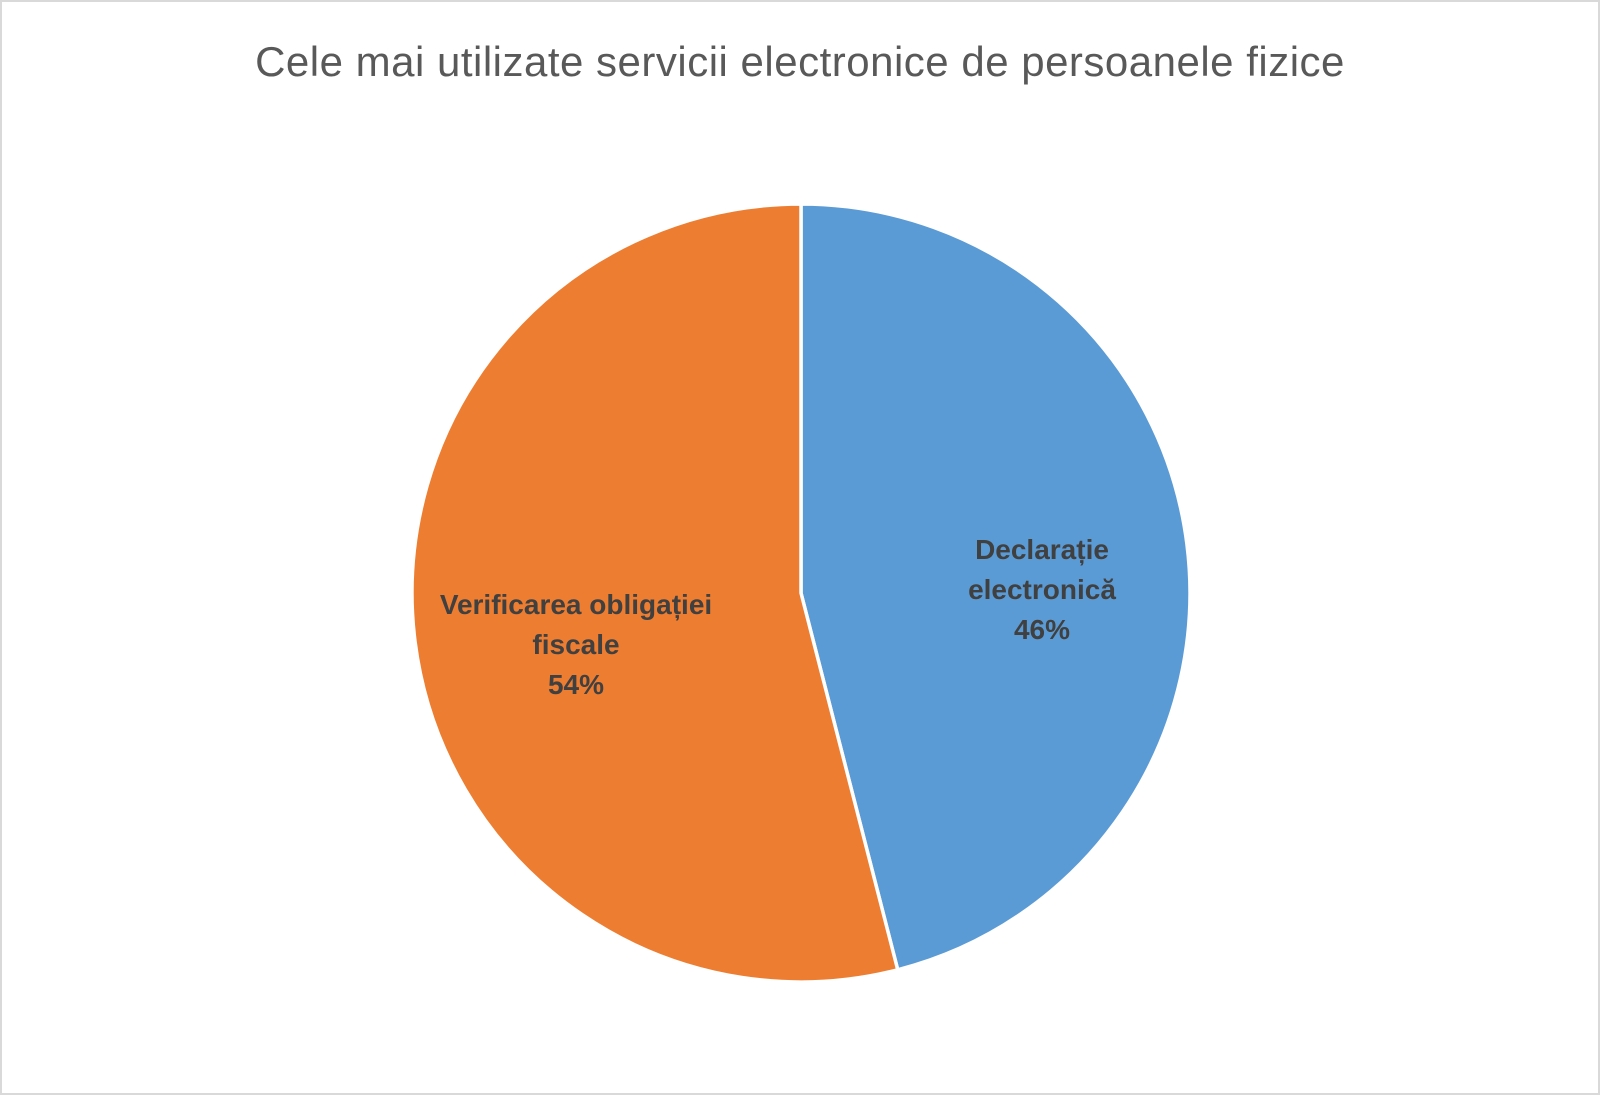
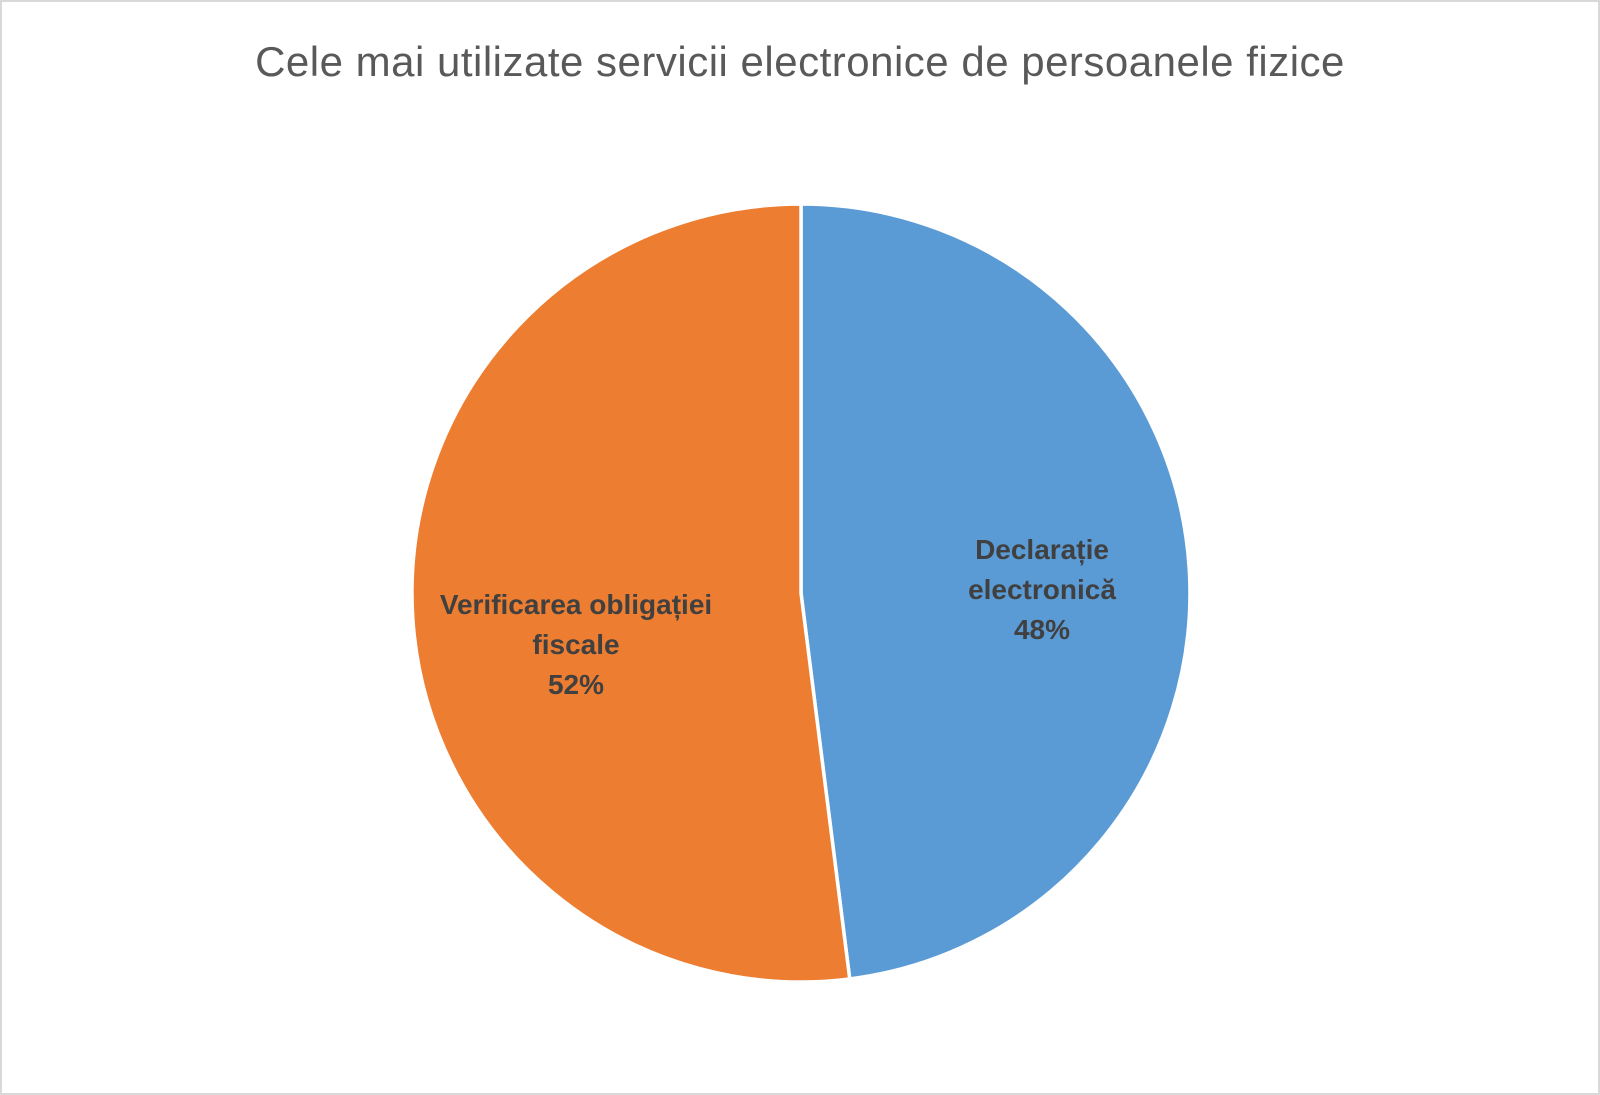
Declarație electronică: 46% -> 48%
Verificarea obligației fiscale: 54% -> 52%
